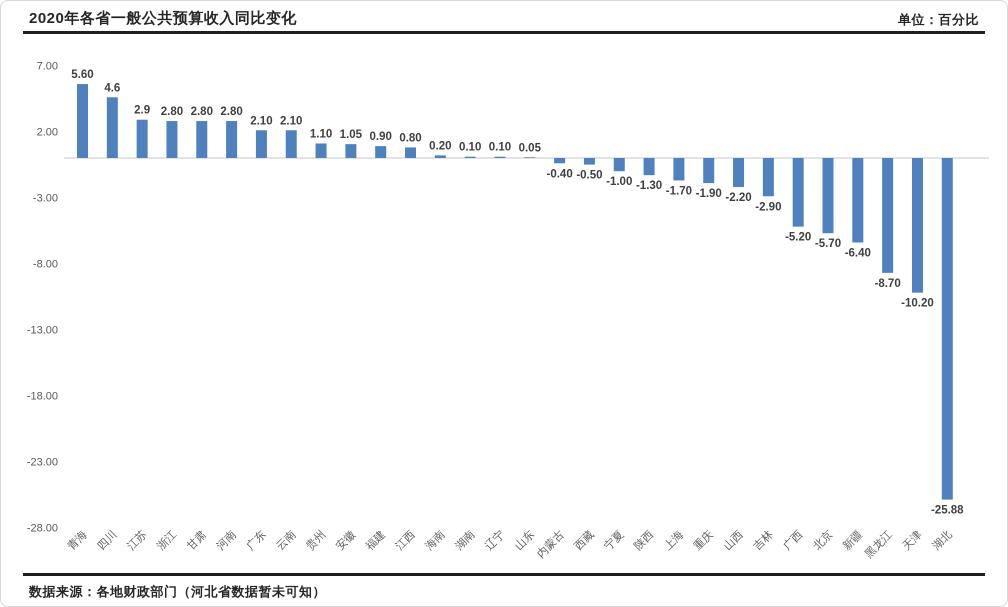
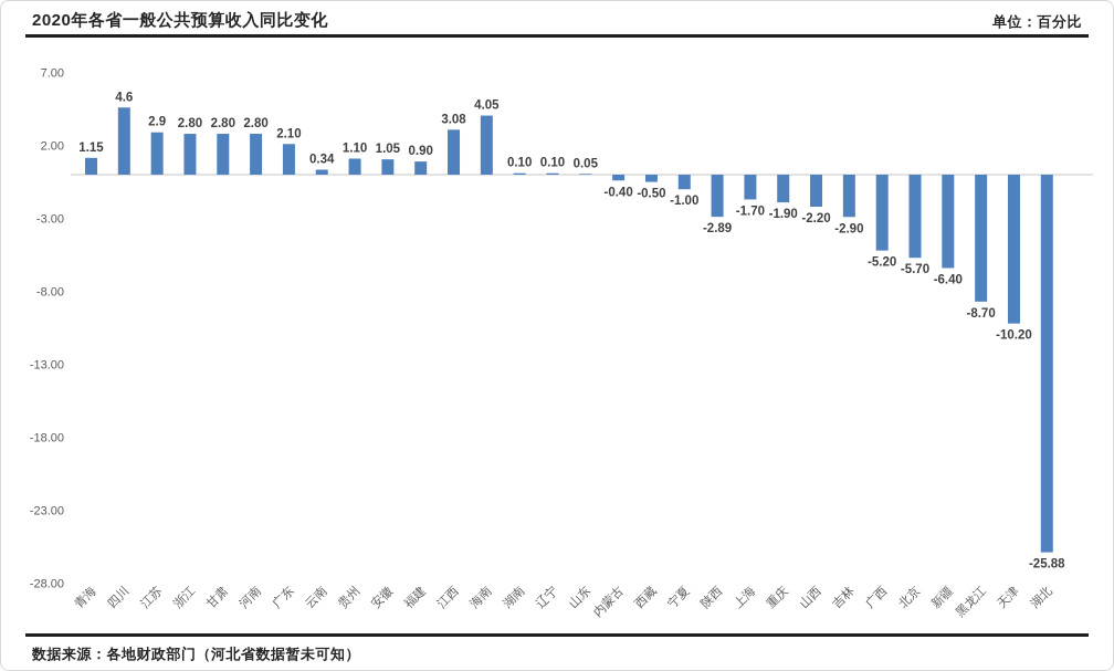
青海: 5.60 -> 1.15
云南: 2.10 -> 0.34
江西: 0.80 -> 3.08
海南: 0.20 -> 4.05
陕西: -1.30 -> -2.89
